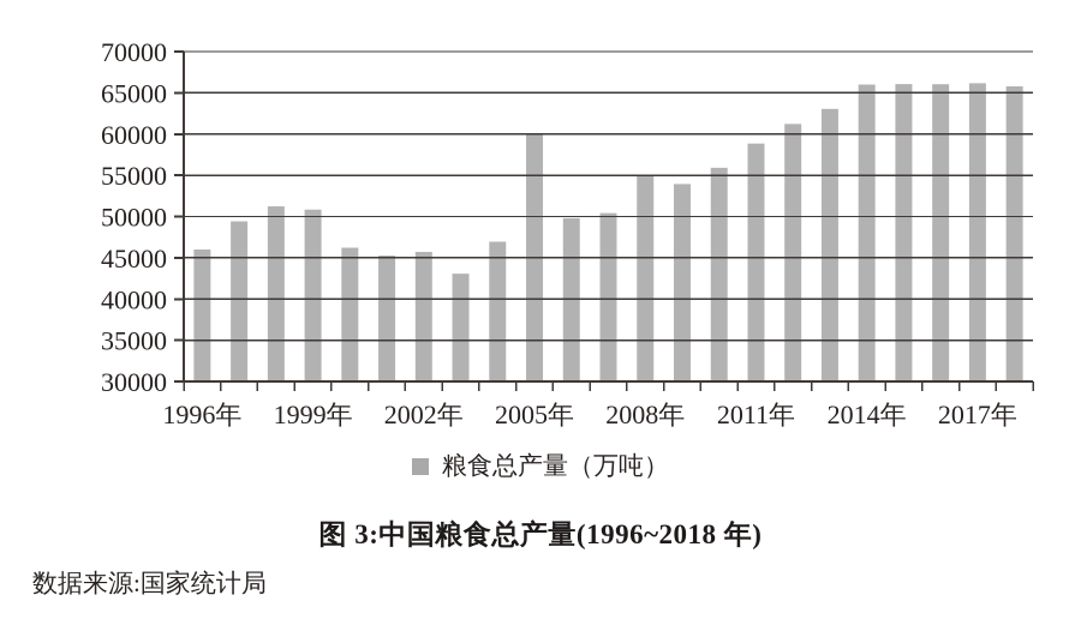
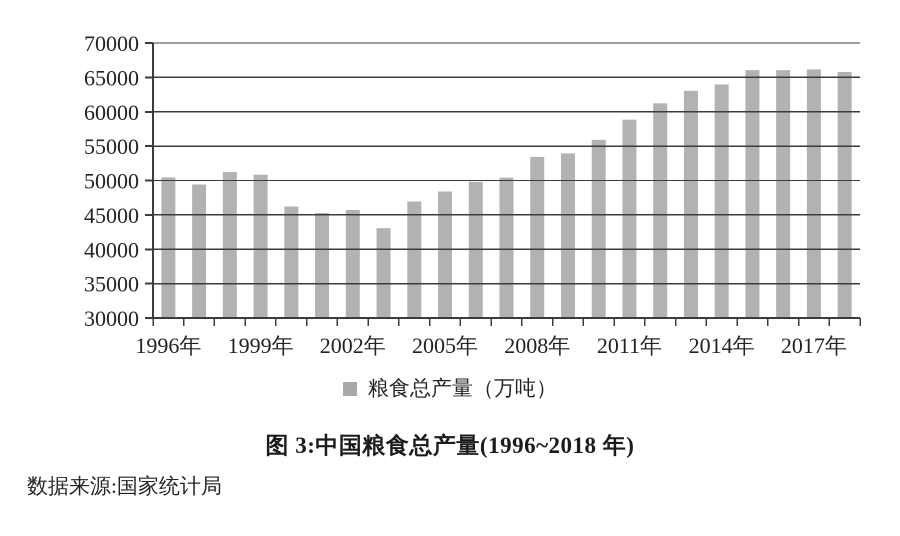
1996年: 46000 -> 50000
2005年: 60000 -> 48000
2008年: 55000 -> 53000
2014年: 66000 -> 64000
